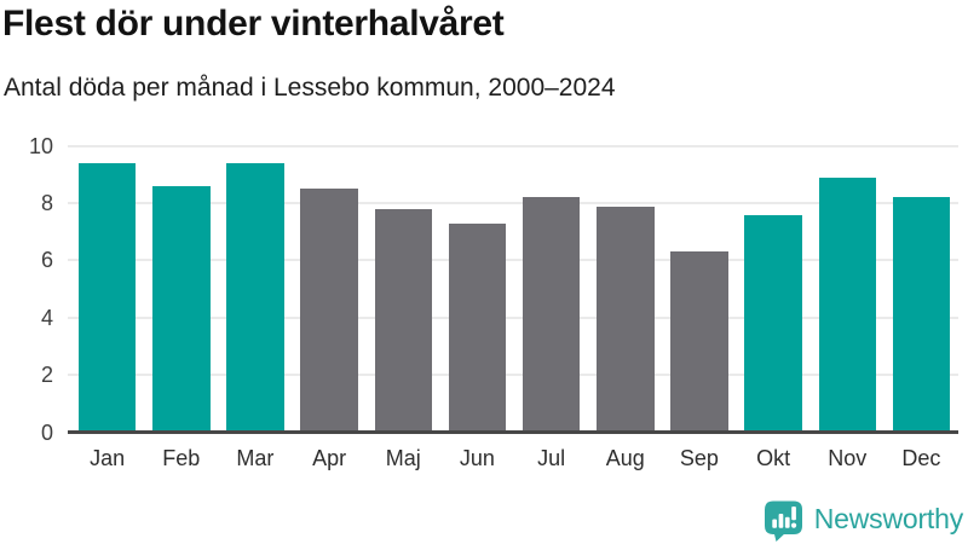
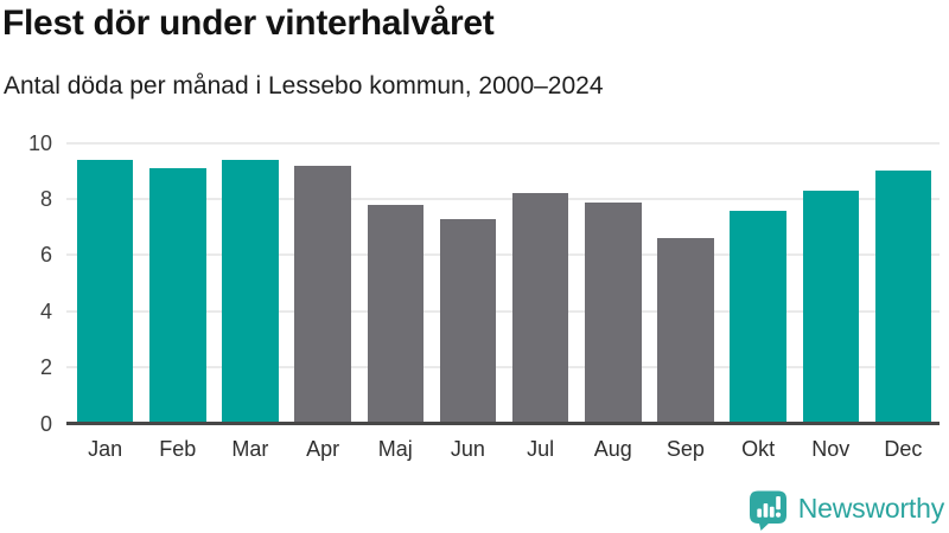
Feb: 8.6 -> 9.1
Apr: 8.5 -> 9.2
Sep: 6.3 -> 6.6
Nov: 8.9 -> 8.3
Dec: 8.2 -> 9.0
